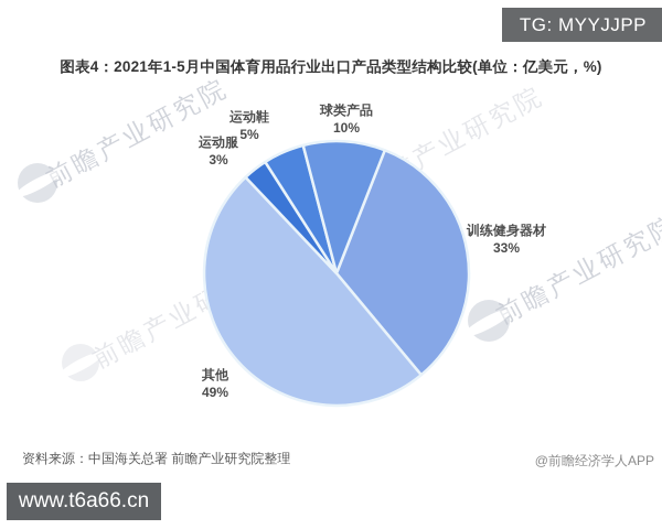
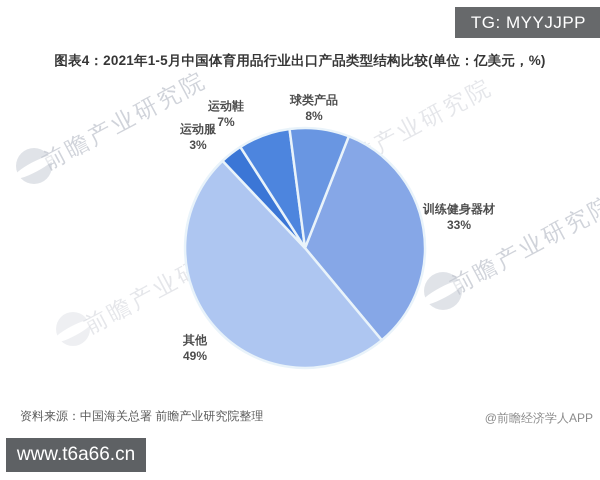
运动鞋: 5% -> 7%
球类产品: 10% -> 8%
